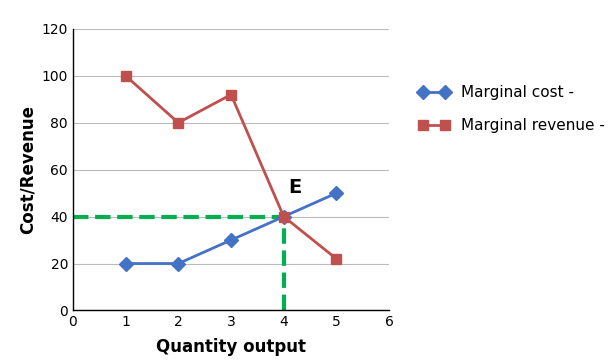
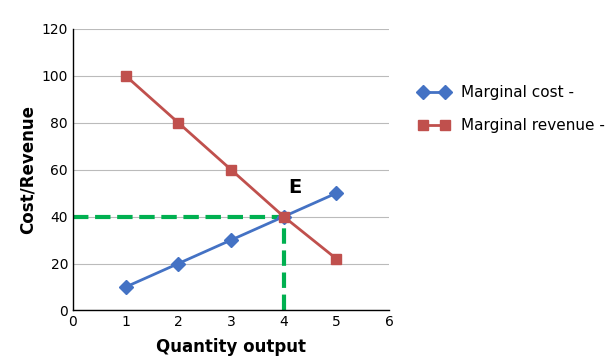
Marginal cost -/1: 20 -> 10
Marginal revenue -/3: 92 -> 60
